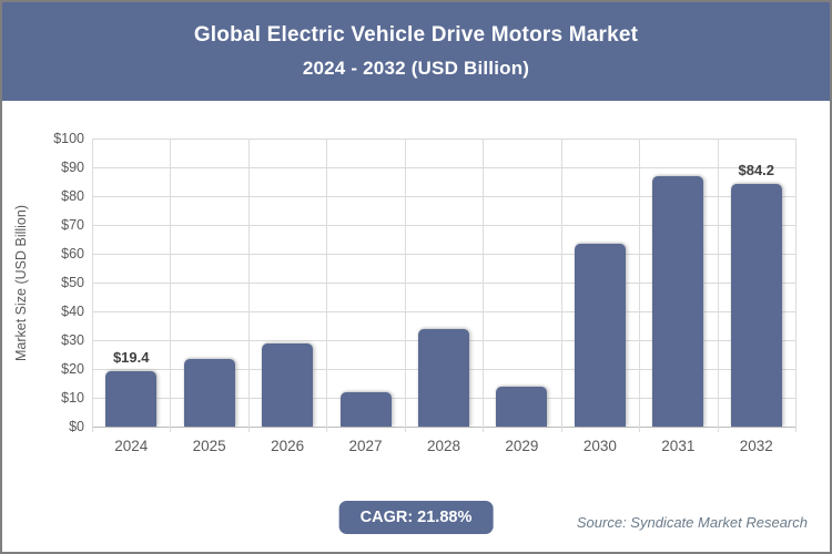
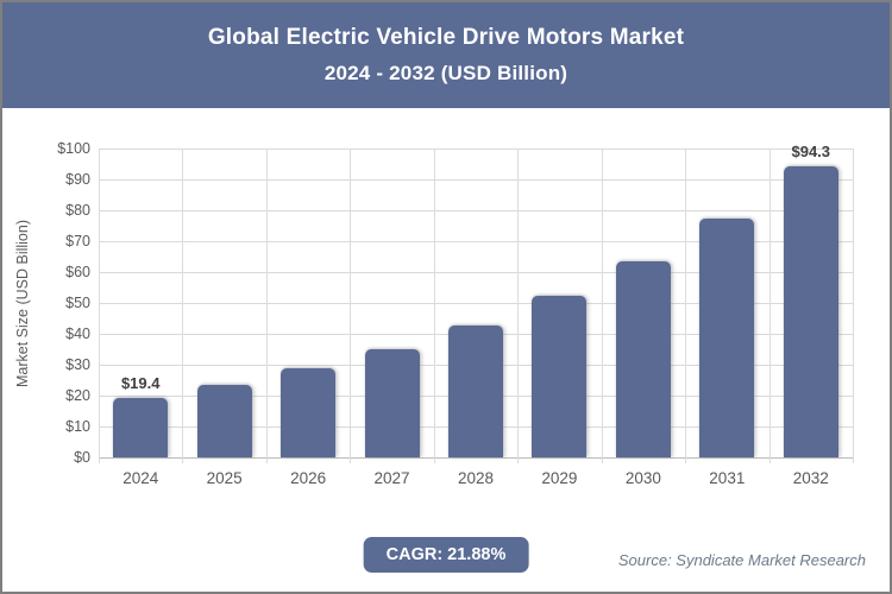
2027: $12 -> $35
2028: $34 -> $43
2029: $14 -> $52
2031: $87 -> $78
2032: $84.2 -> $94.3
